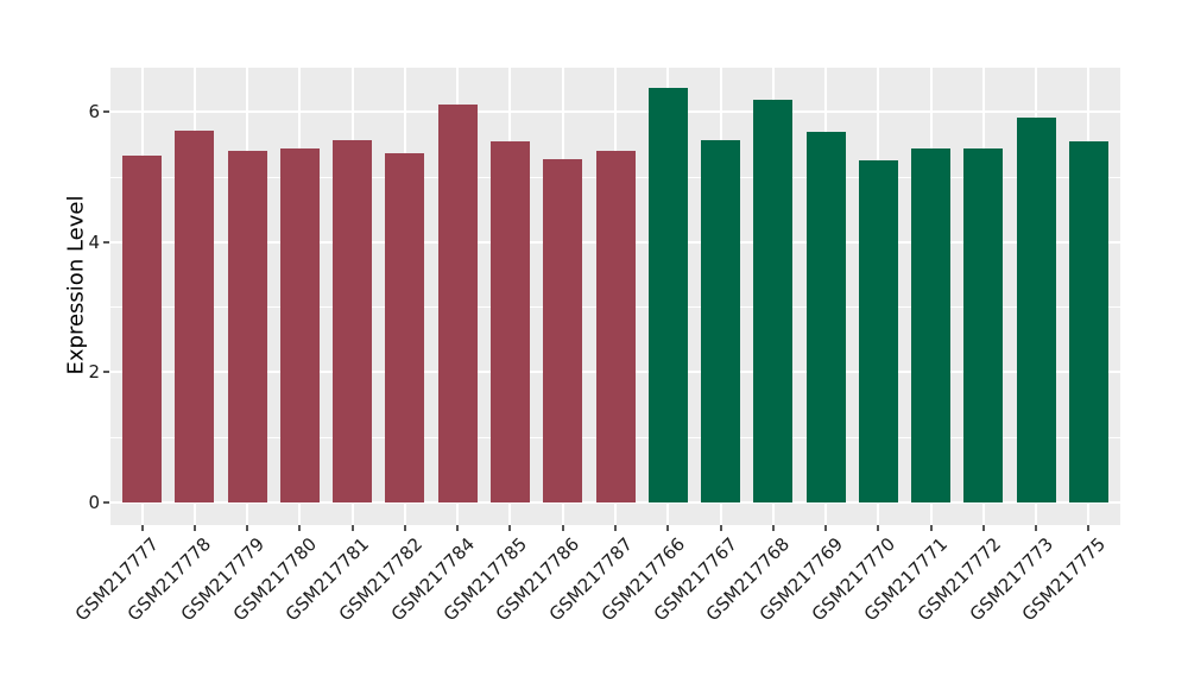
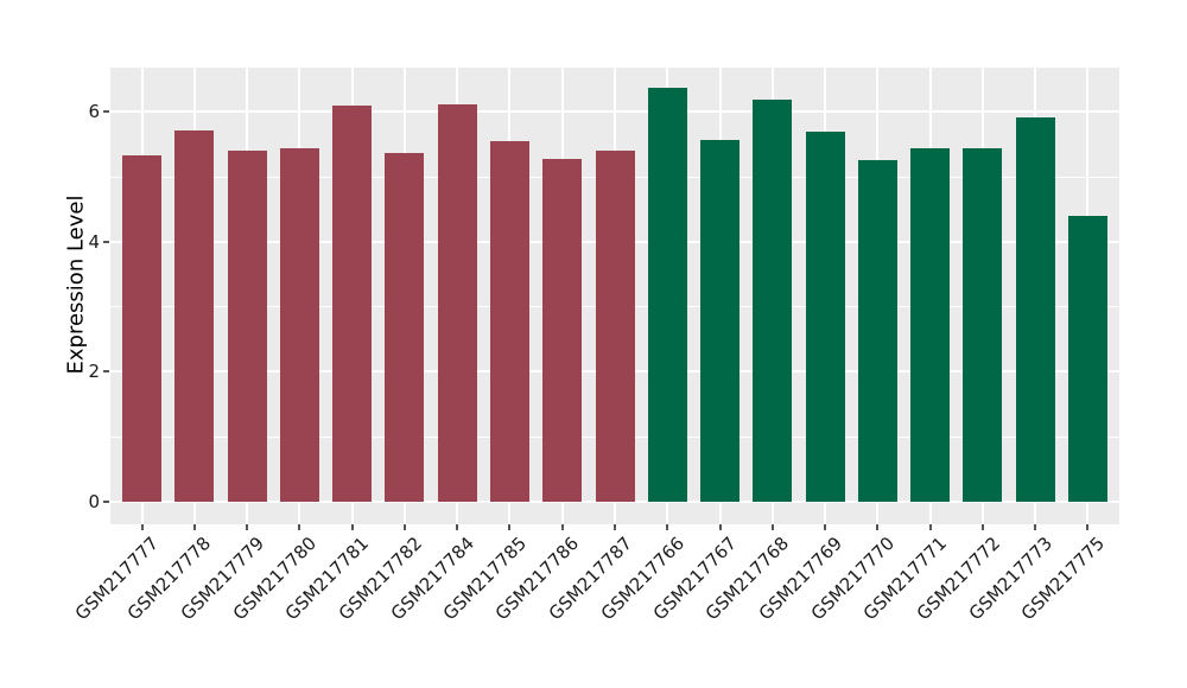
GSM217781: 5.6 -> 6.1
GSM217775: 5.5 -> 4.4
